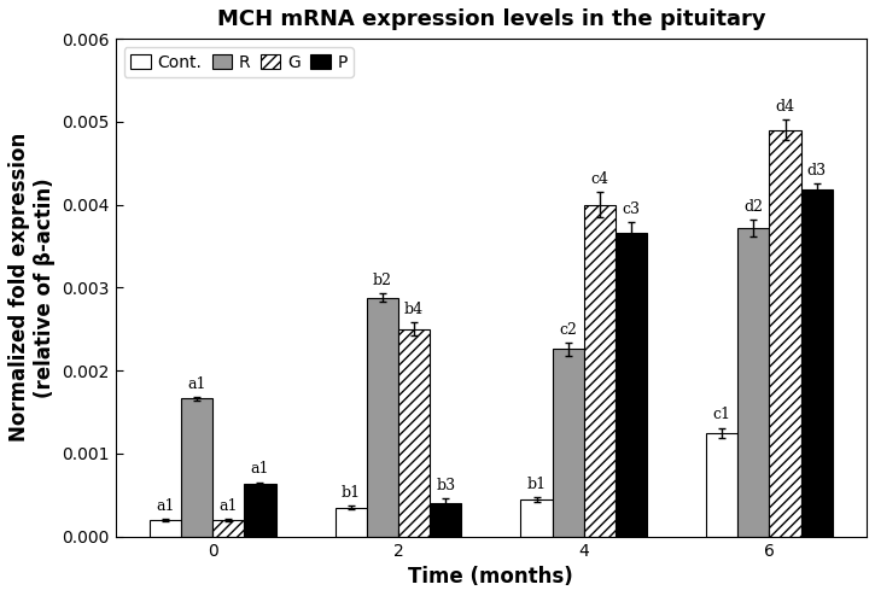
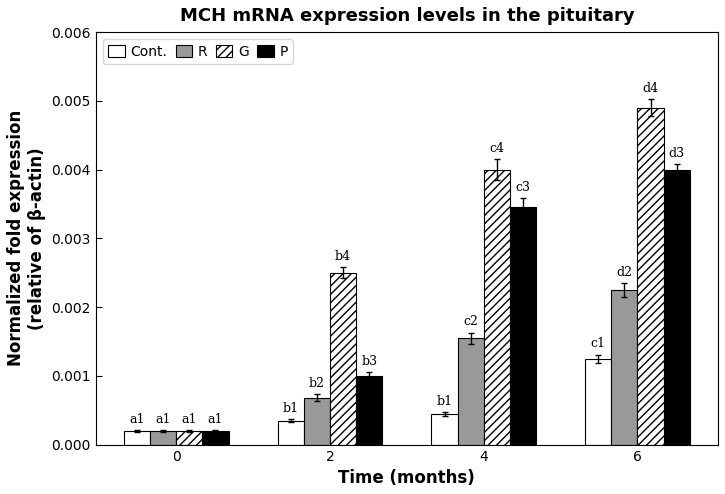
R/0: 0.00166 -> 0.00020
P/0: 0.00064 -> 0.00020
R/2: 0.00288 -> 0.00068
P/2: 0.00040 -> 0.00100
R/4: 0.00226 -> 0.00155
P/4: 0.00366 -> 0.00345
R/6: 0.00372 -> 0.00225
P/6: 0.00418 -> 0.00400
